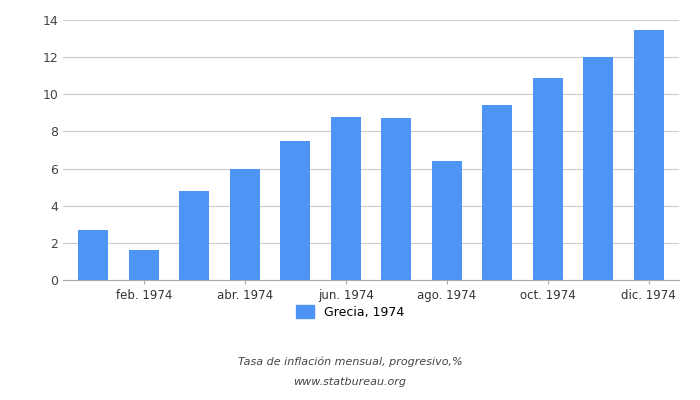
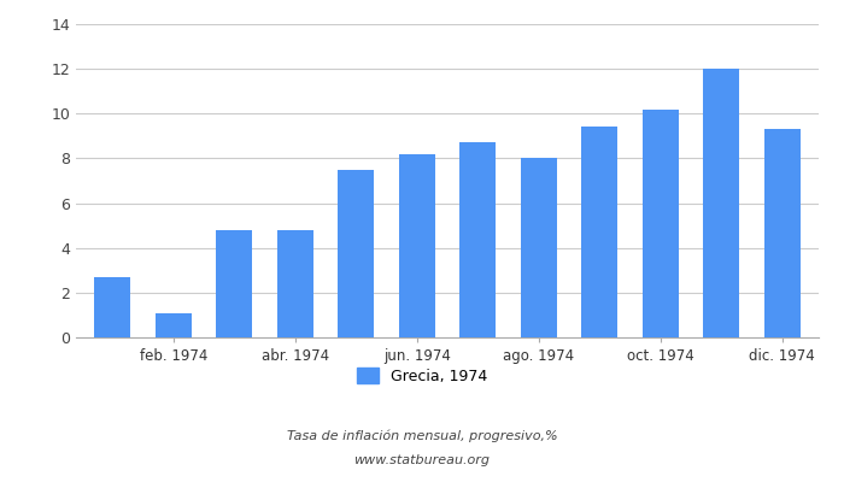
feb. 1974: 1.6 -> 1.1
abr. 1974: 6.0 -> 4.8
jun. 1974: 8.8 -> 8.2
ago. 1974: 6.4 -> 8.0
oct. 1974: 10.9 -> 10.2
dic. 1974: 13.4 -> 9.3
